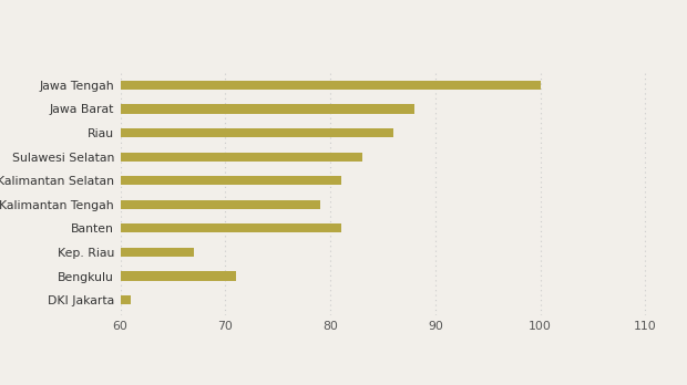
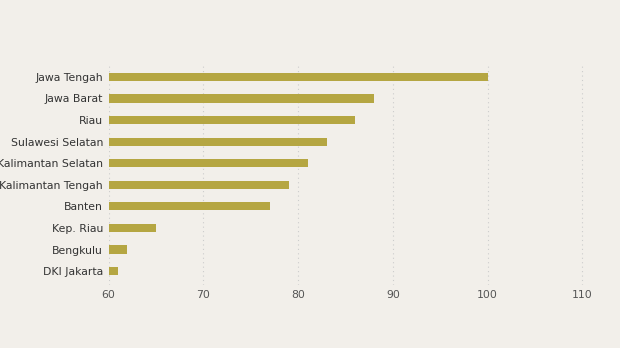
Banten: 81 -> 77
Kep. Riau: 67 -> 65
Bengkulu: 71 -> 62
